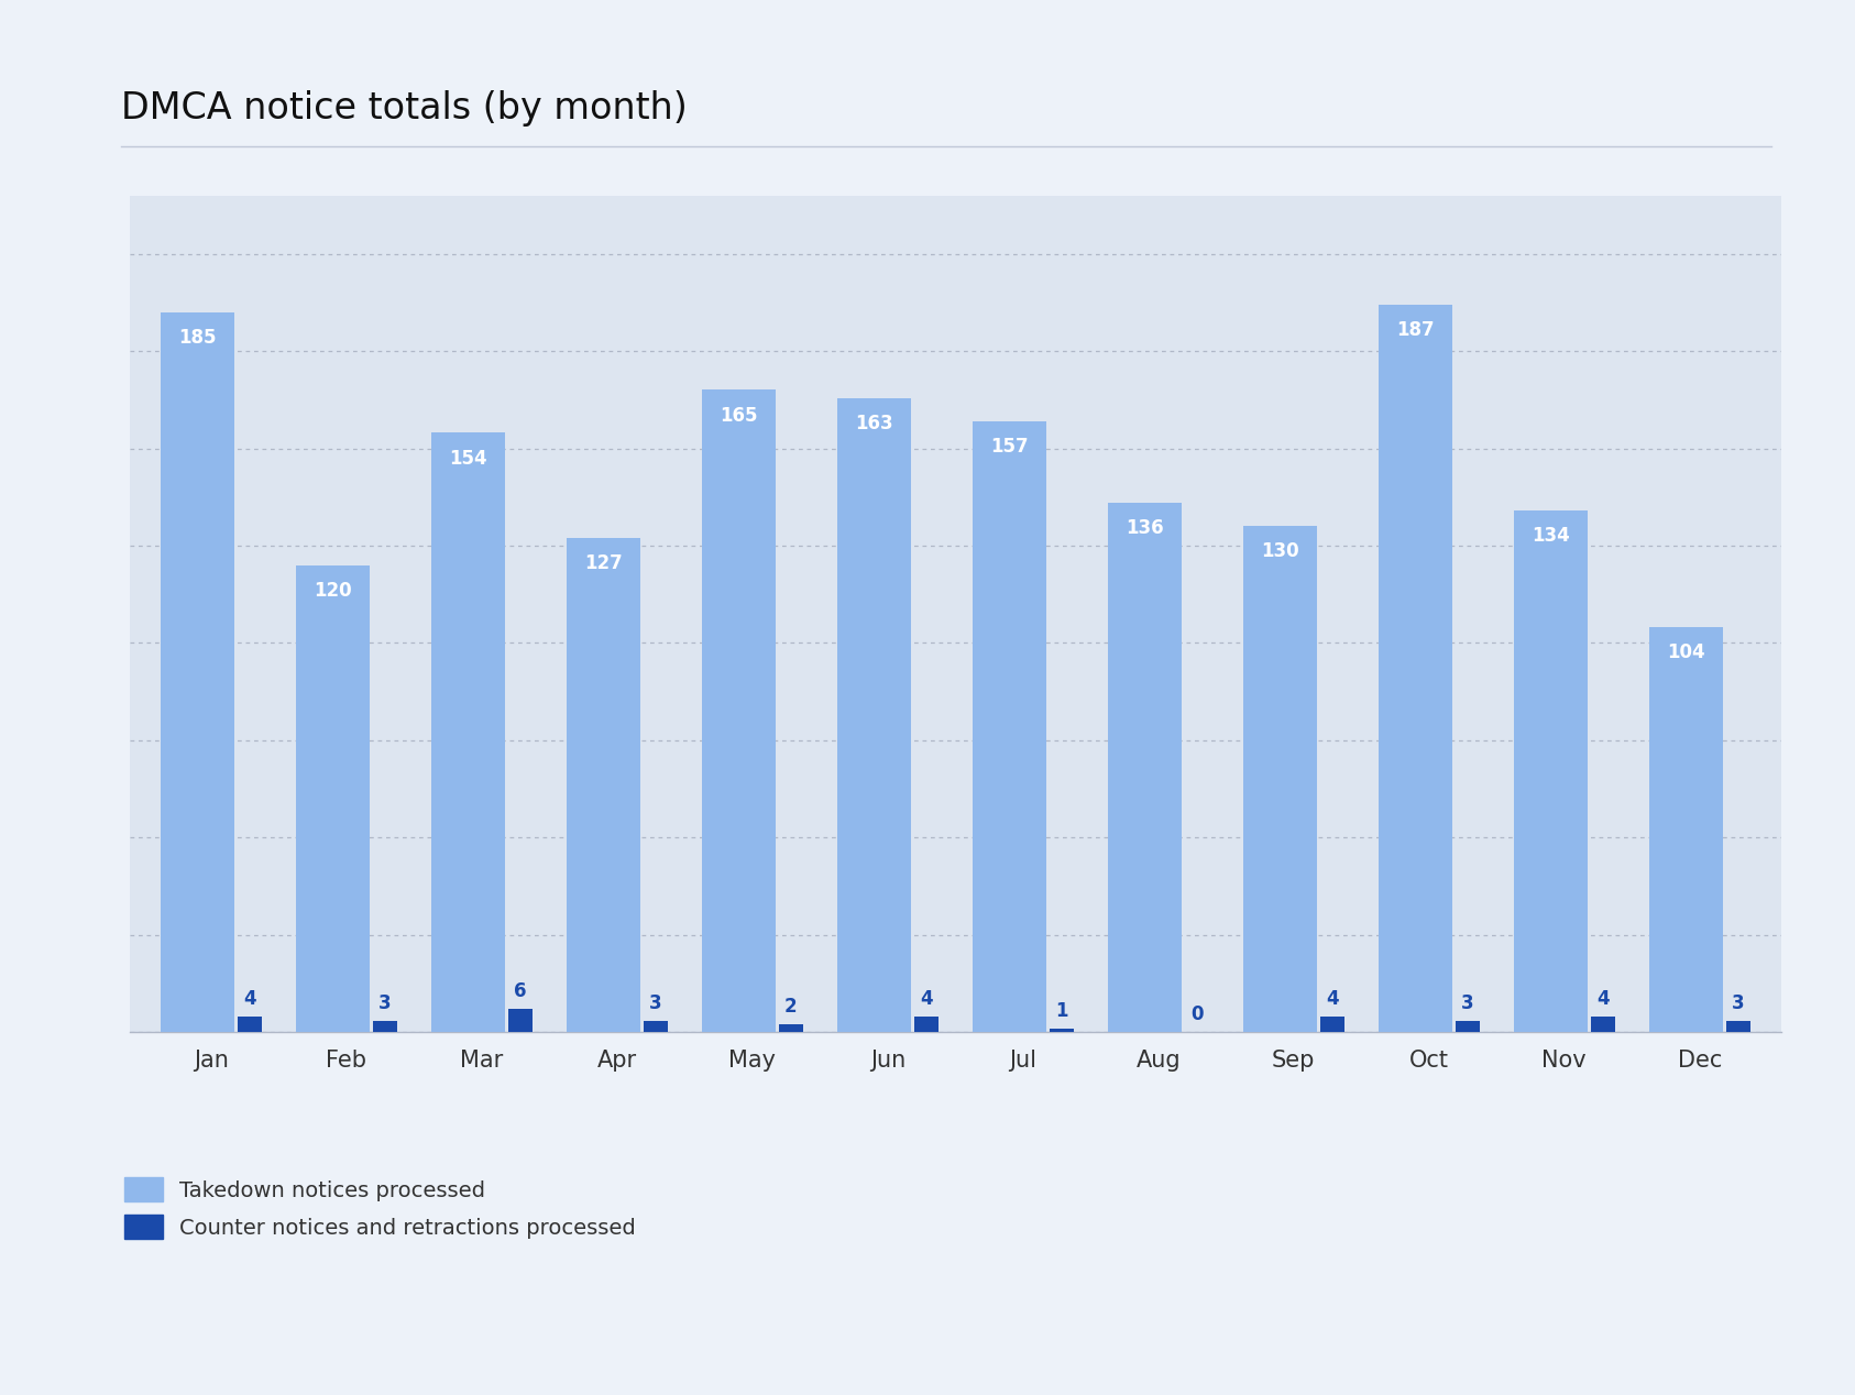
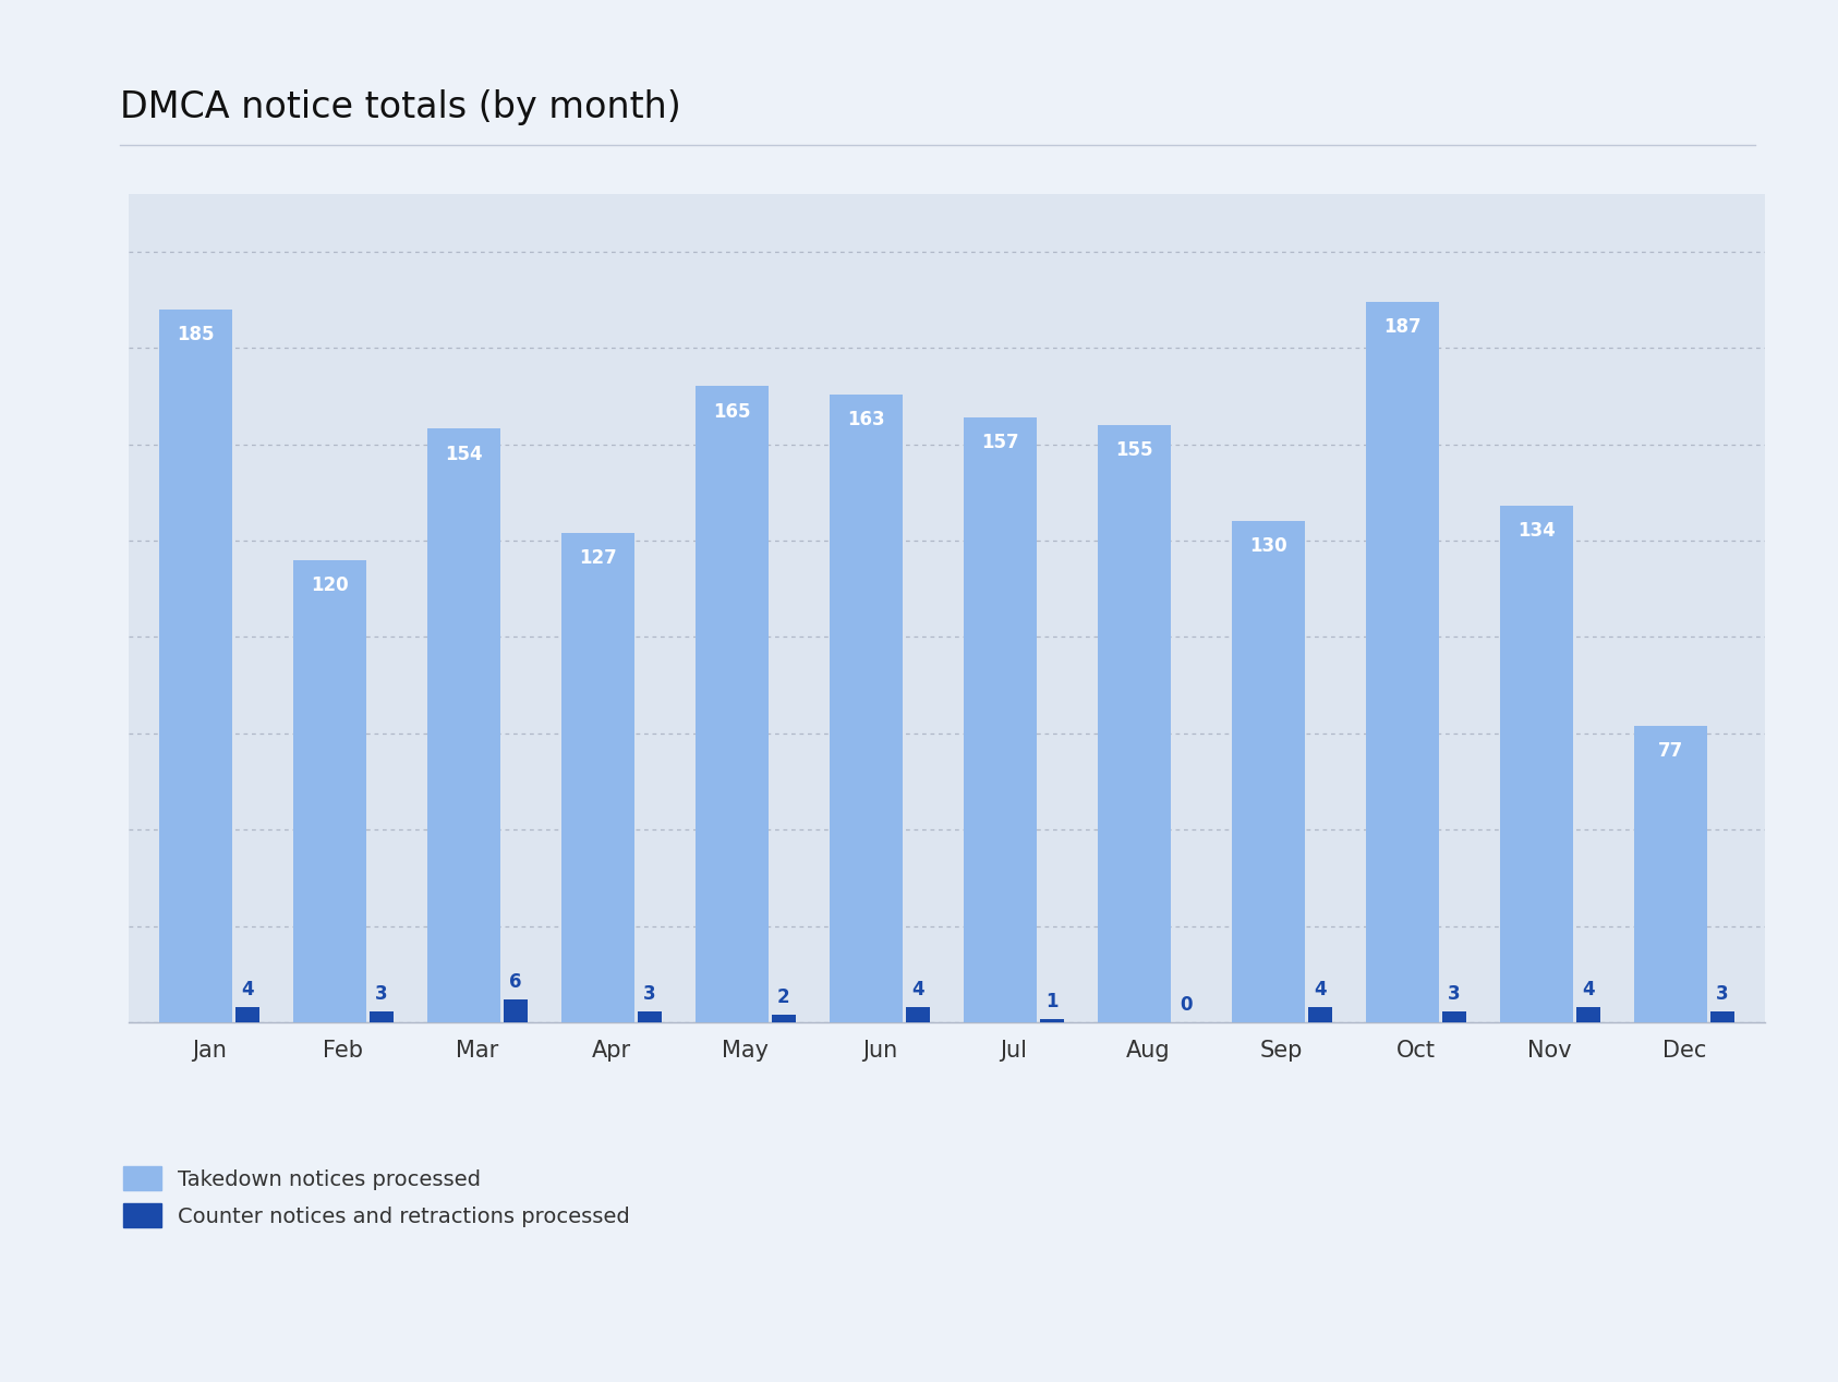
Takedown notices processed/Aug: 136 -> 155
Takedown notices processed/Dec: 104 -> 77
